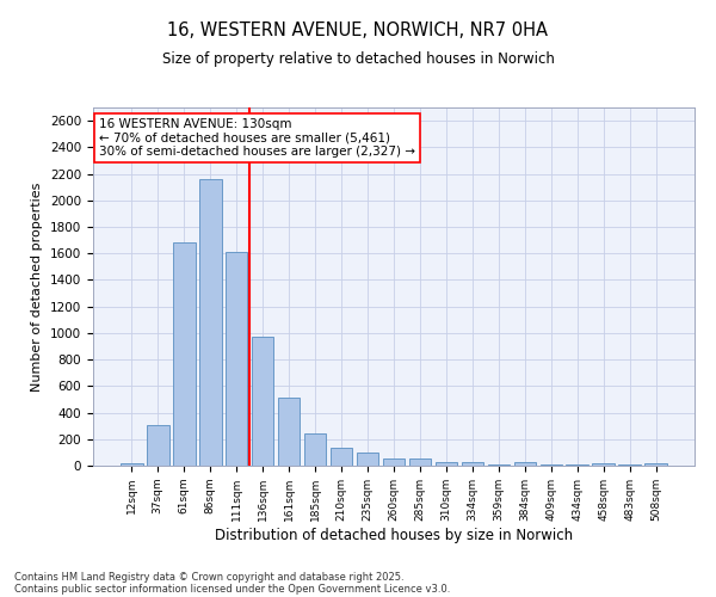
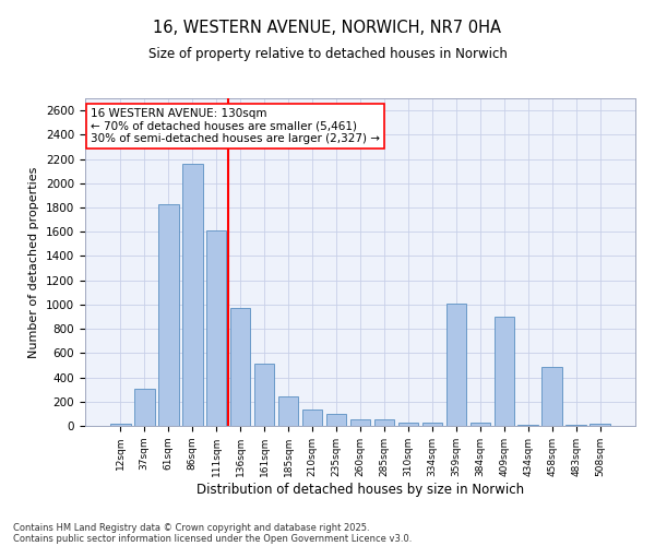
61sqm: 1680 -> 1830
359sqm: 0 -> 1010
409sqm: 0 -> 900
458sqm: 20 -> 490
